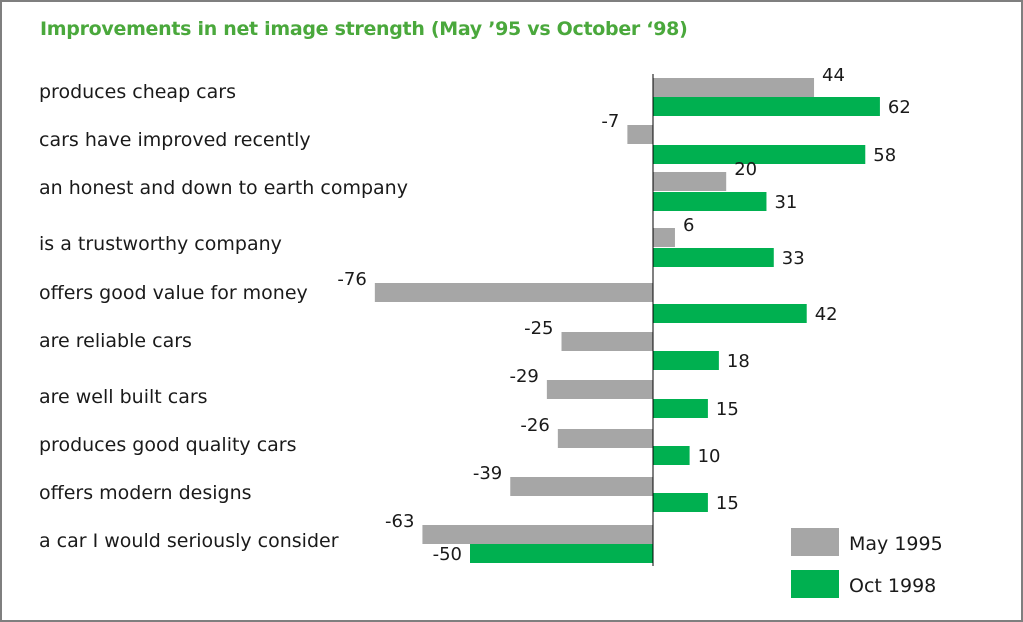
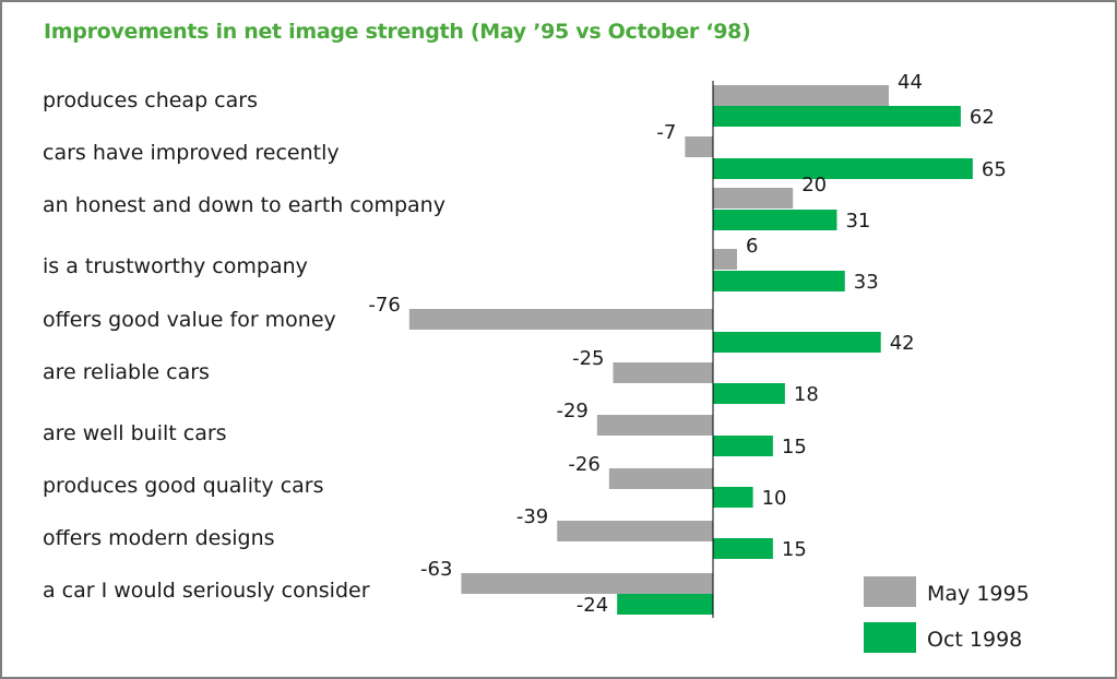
Oct 1998/cars have improved recently: 58 -> 65
Oct 1998/a car I would seriously consider: -50 -> -24
